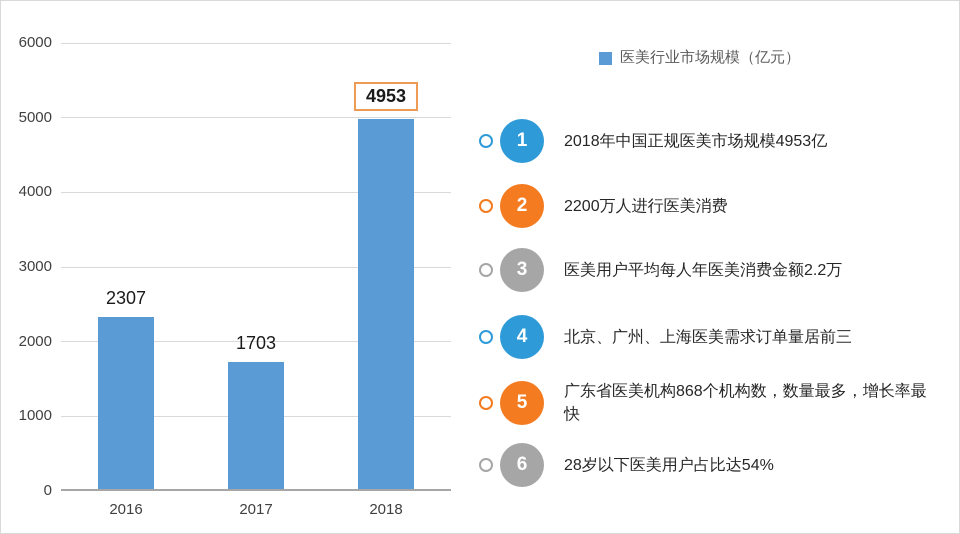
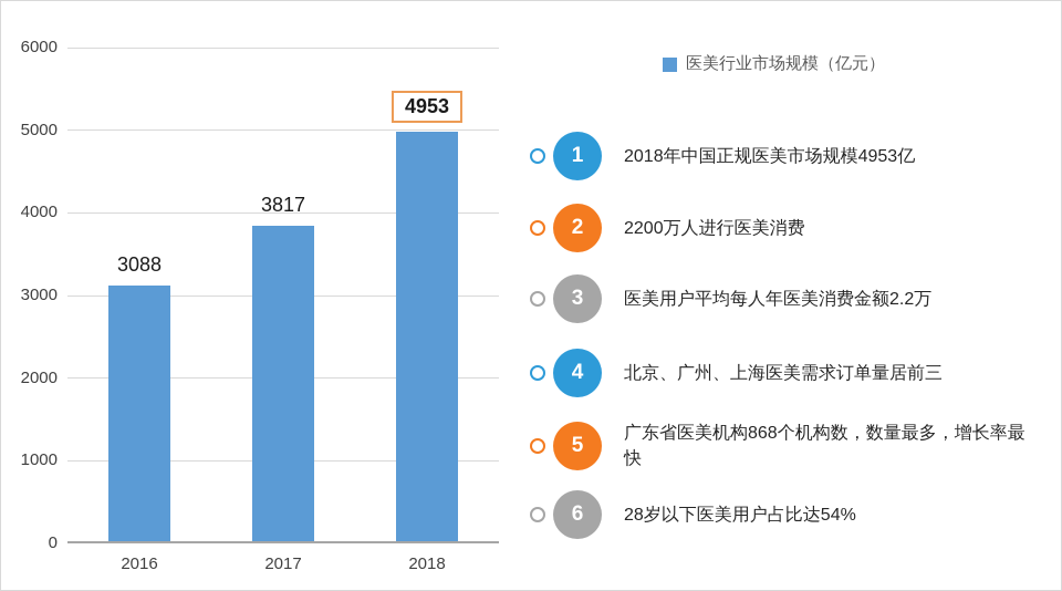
2016: 2307 -> 3088
2017: 1703 -> 3817
